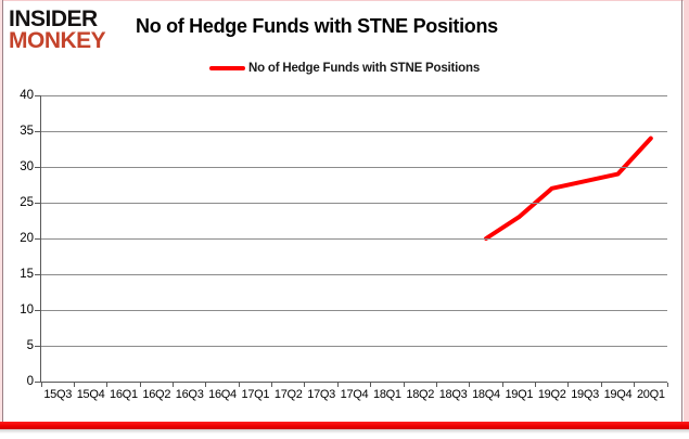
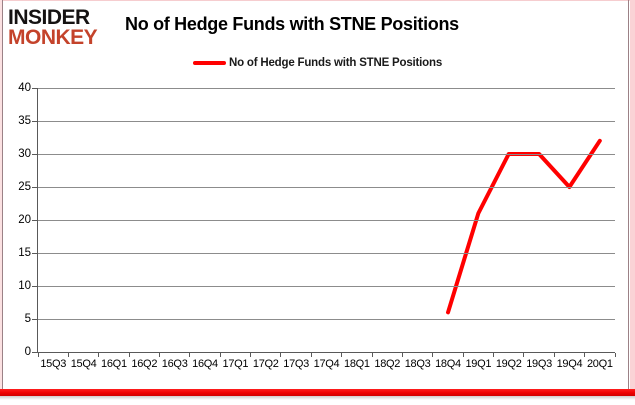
18Q4: 20 -> 6
19Q1: 23 -> 21
19Q2: 27 -> 30
19Q3: 28 -> 30
19Q4: 29 -> 25
20Q1: 34 -> 32
